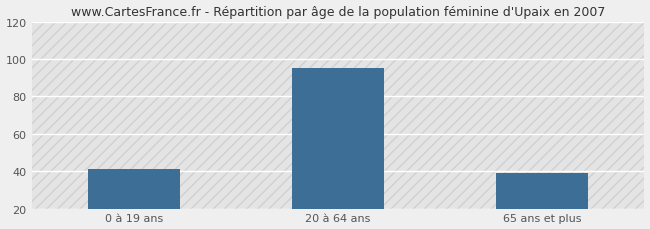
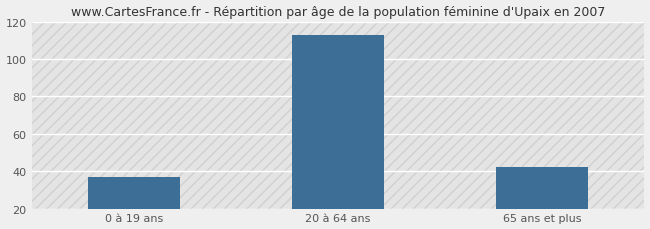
0 à 19 ans: 41 -> 37
20 à 64 ans: 95 -> 113
65 ans et plus: 39 -> 42
